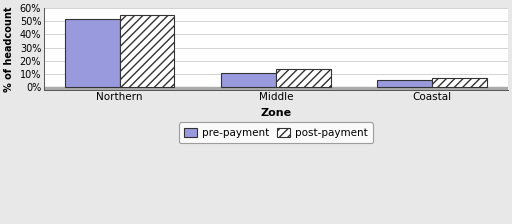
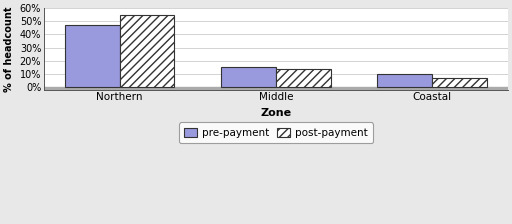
pre-payment/Northern: 52% -> 47%
pre-payment/Middle: 11% -> 15%
pre-payment/Coastal: 5% -> 10%
